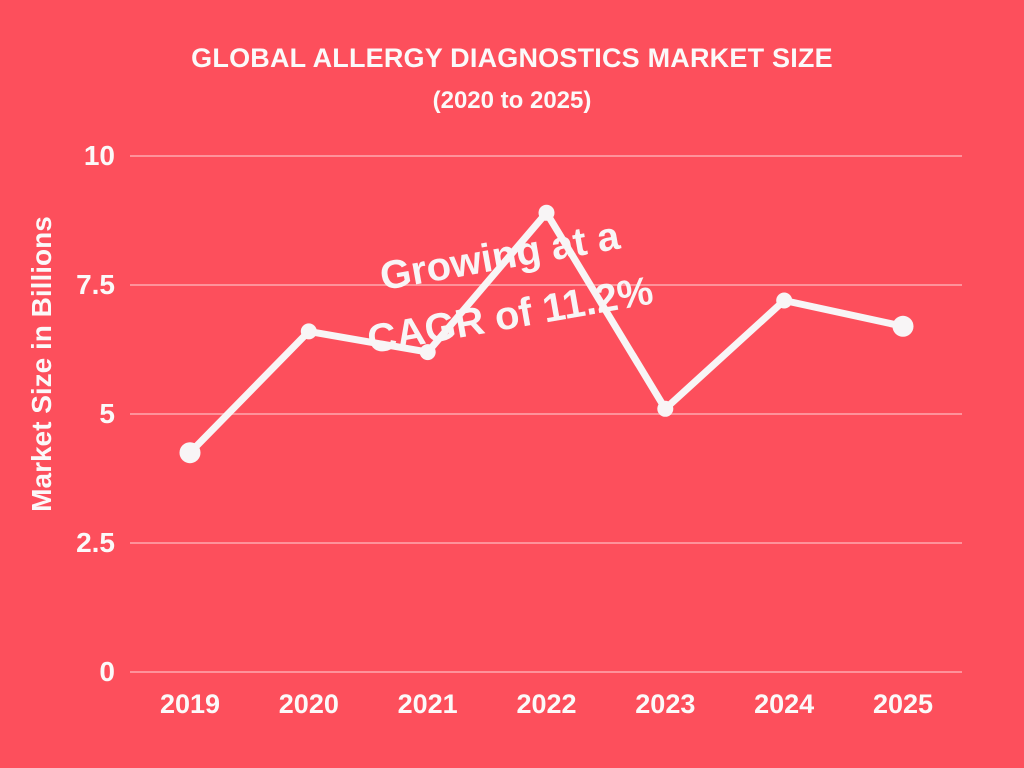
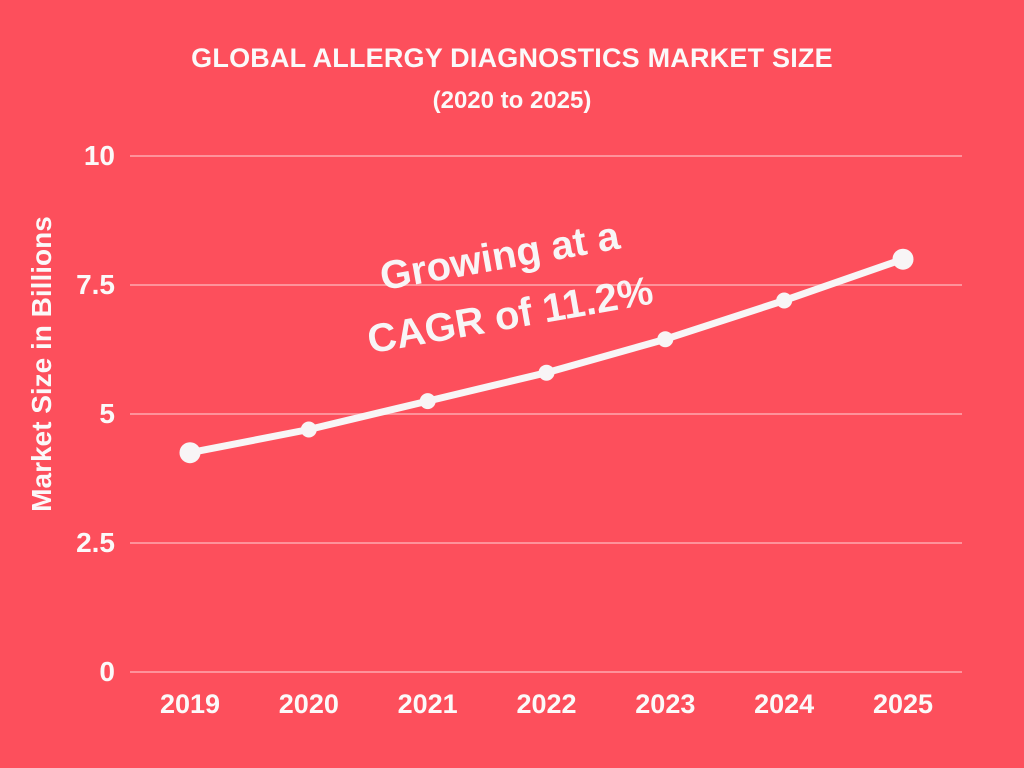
2020: 6.6 -> 4.7
2021: 6.2 -> 5.2
2022: 8.9 -> 5.8
2023: 5.1 -> 6.5
2025: 6.7 -> 8.0
